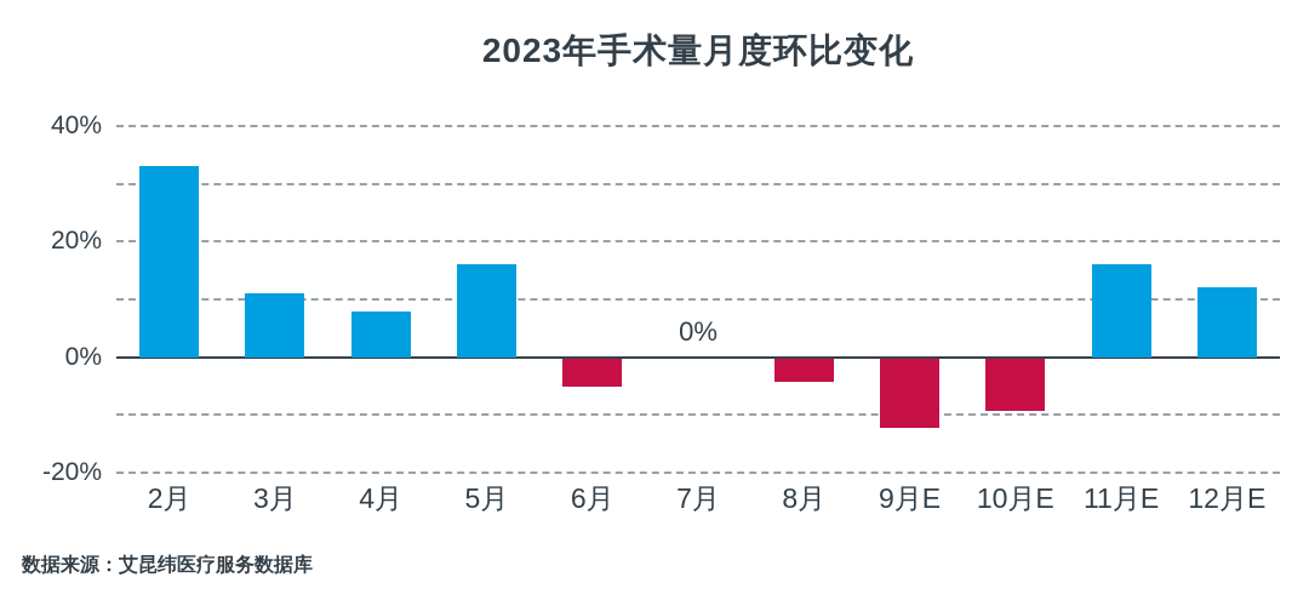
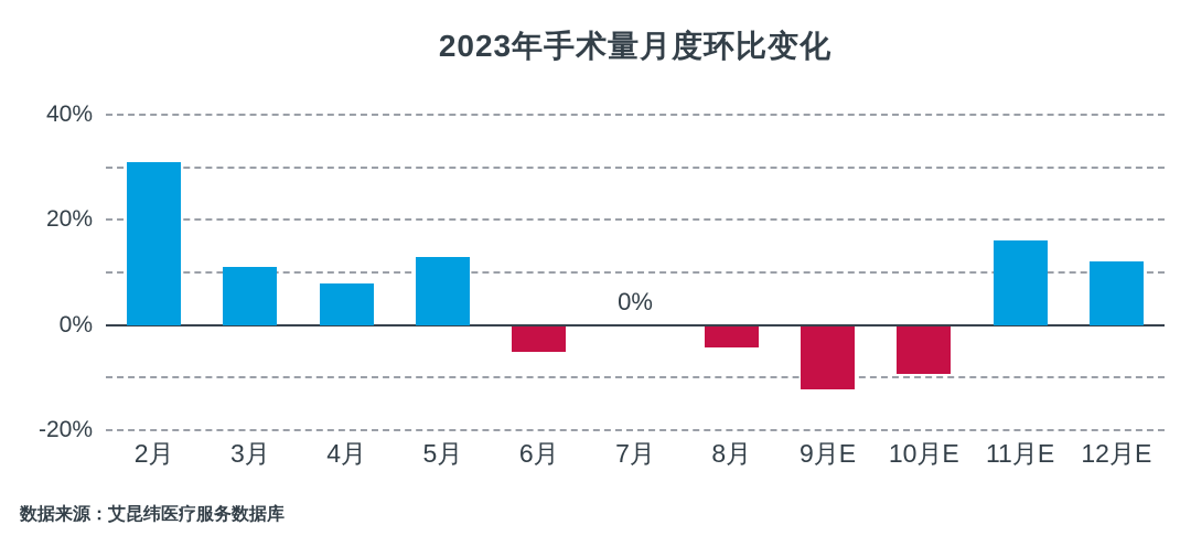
2月: 33% -> 31%
5月: 16% -> 13%
